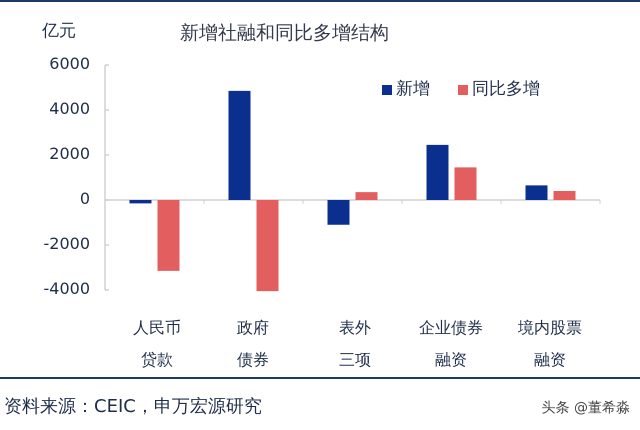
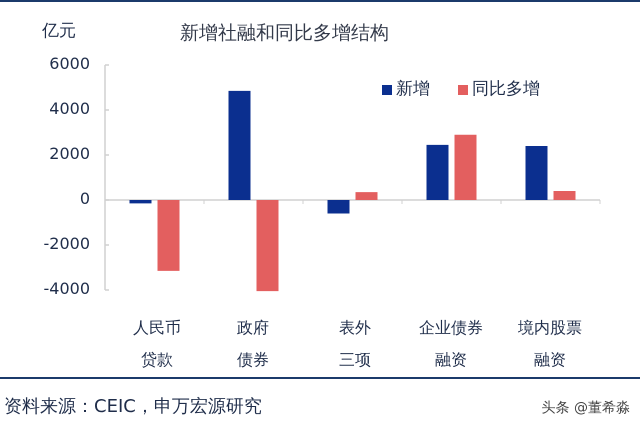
新增/表外三项: -1100 -> -600
同比多增/企业债券融资: 1400 -> 2900
新增/境内股票融资: 600 -> 2400
